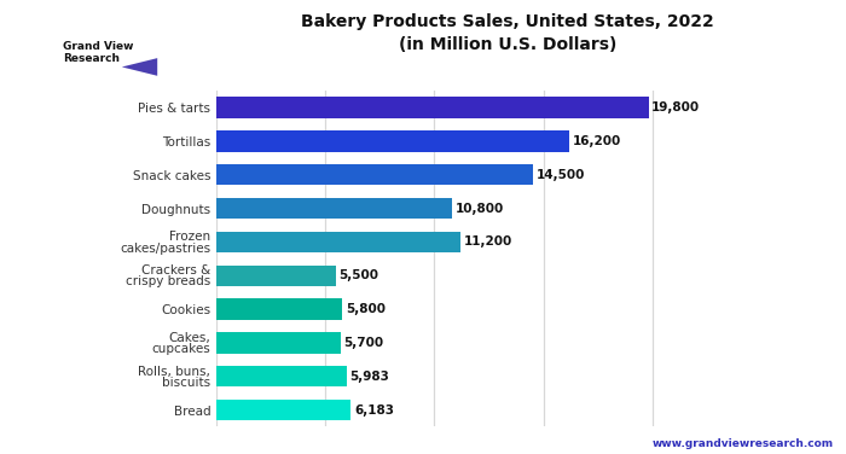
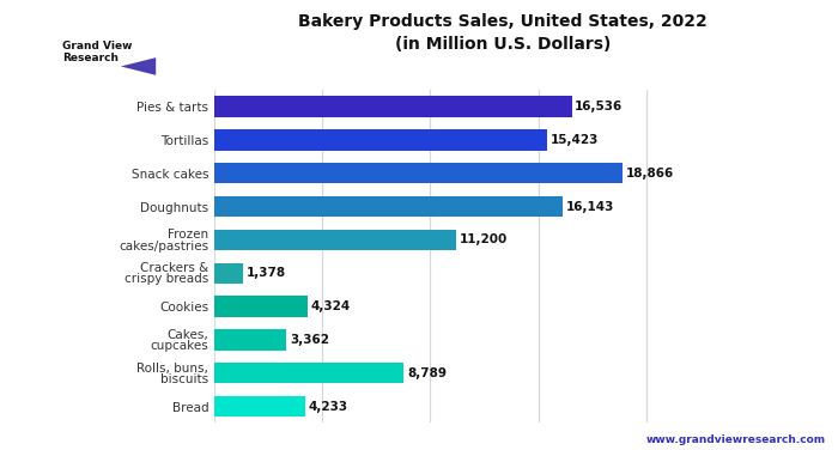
Pies & tarts: 19,800 -> 16,536
Tortillas: 16,200 -> 15,423
Snack cakes: 14,500 -> 18,866
Doughnuts: 10,800 -> 16,143
Crackers & crispy breads: 5,500 -> 1,378
Cookies: 5,800 -> 4,324
Cakes, cupcakes: 5,700 -> 3,362
Rolls, buns, biscuits: 5,983 -> 8,789
Bread: 6,183 -> 4,233
